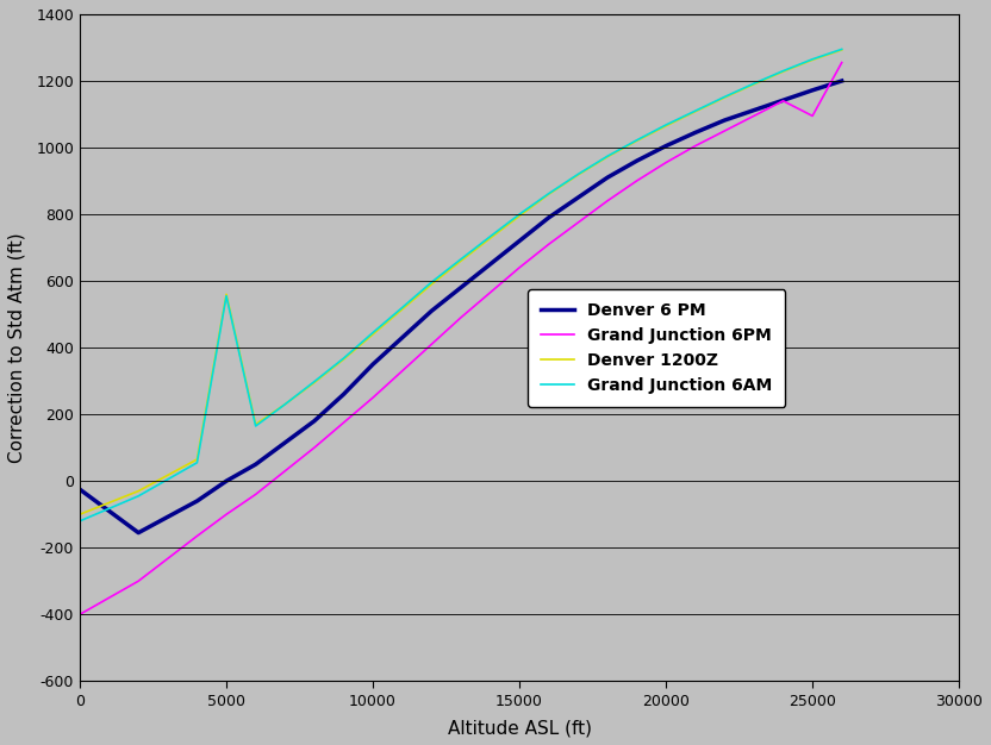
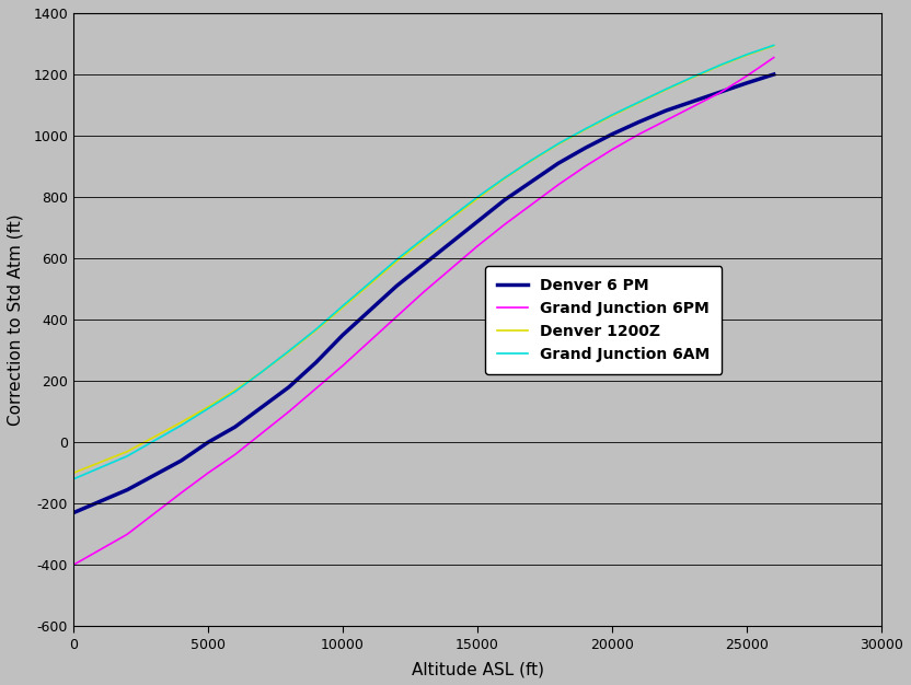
Denver 6 PM/0: -25 -> -230
Denver 1200Z/5000: 560 -> 115
Grand Junction 6AM/5000: 555 -> 110
Grand Junction 6PM/25000: 1095 -> 1195
